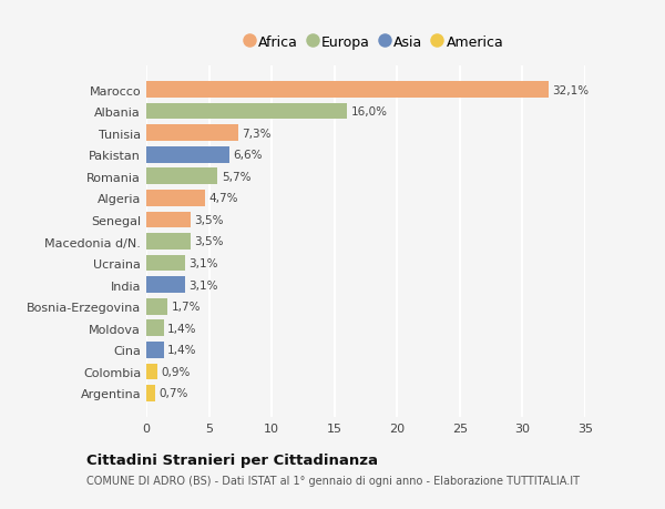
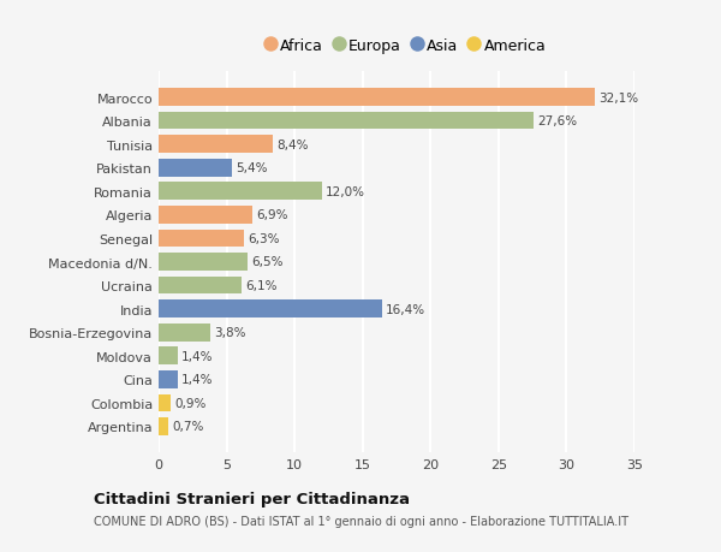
Albania: 16,0% -> 27,6%
Tunisia: 7,3% -> 8,4%
Pakistan: 6,6% -> 5,4%
Romania: 5,7% -> 12,0%
Algeria: 4,7% -> 6,9%
Senegal: 3,5% -> 6,3%
Macedonia d/N.: 3,5% -> 6,5%
Ucraina: 3,1% -> 6,1%
India: 3,1% -> 16,4%
Bosnia-Erzegovina: 1,7% -> 3,8%
